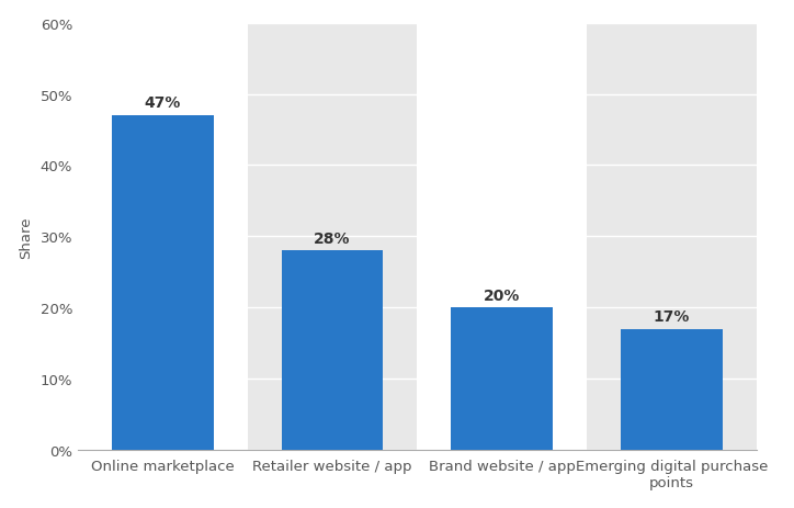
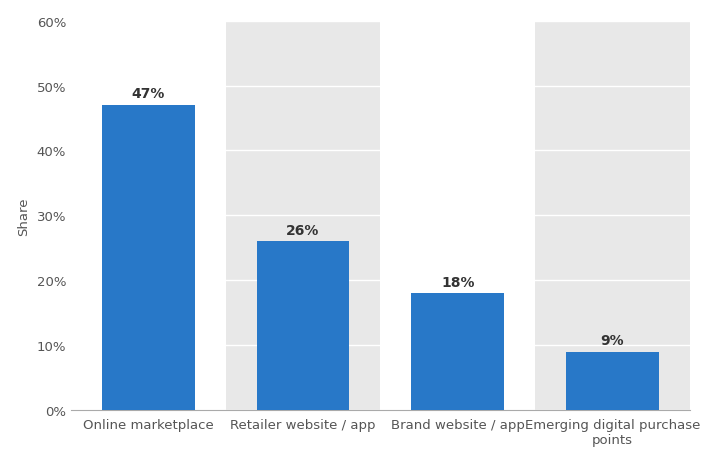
Retailer website / app: 28% -> 26%
Brand website / app: 20% -> 18%
Emerging digital purchase points: 17% -> 9%
